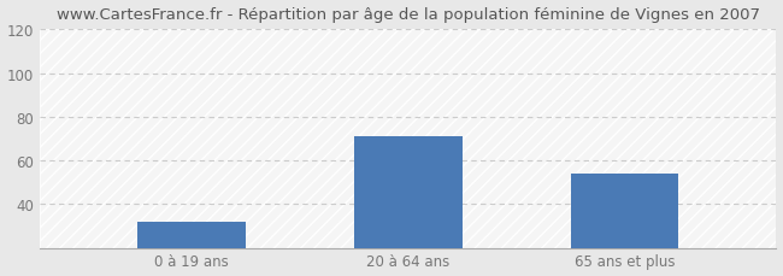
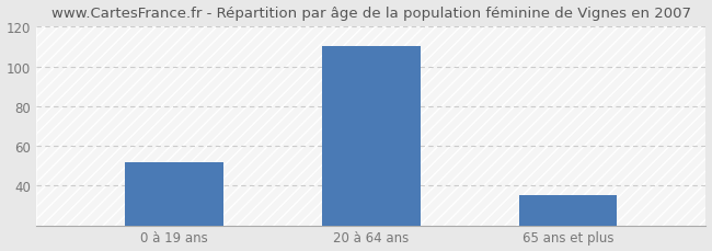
0 à 19 ans: 32 -> 52
20 à 64 ans: 71 -> 110
65 ans et plus: 54 -> 35
